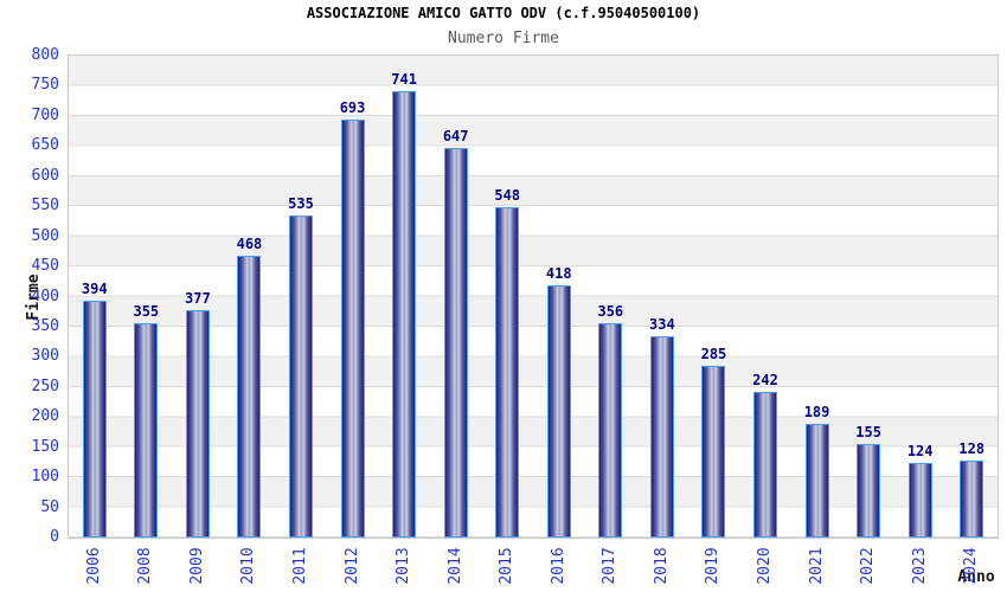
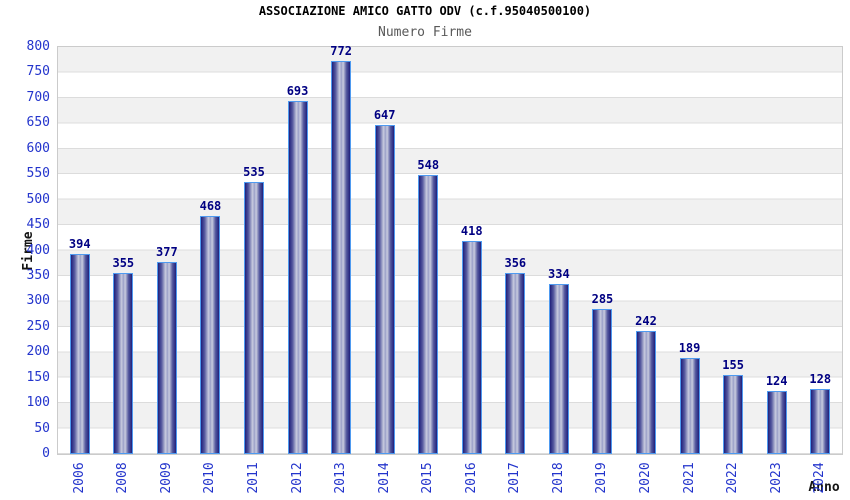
2013: 741 -> 772
